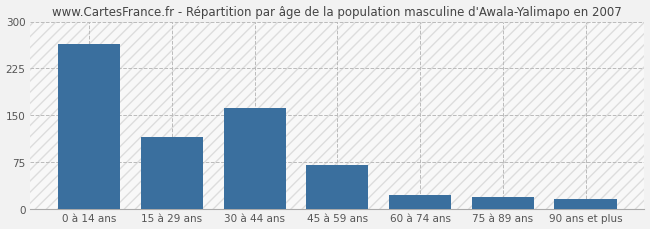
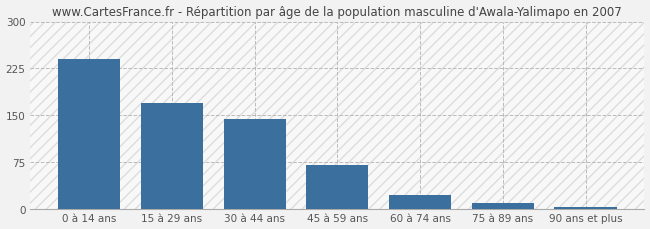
0 à 14 ans: 264 -> 240
15 à 29 ans: 114 -> 170
30 à 44 ans: 162 -> 143
75 à 89 ans: 18 -> 9
90 ans et plus: 16 -> 3
